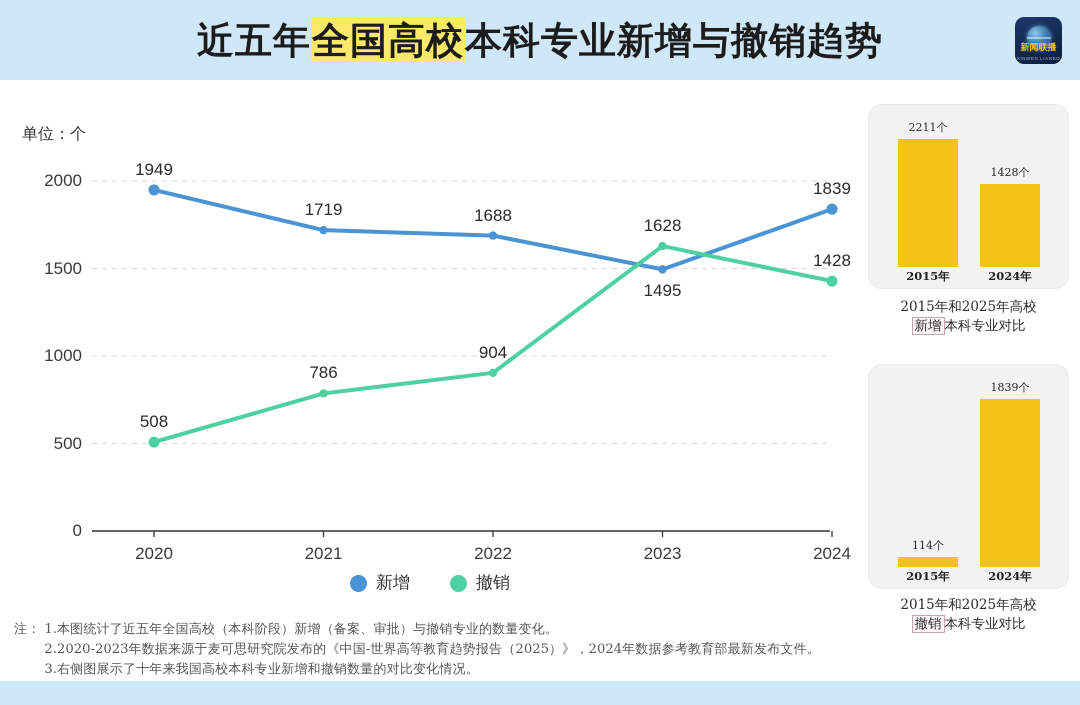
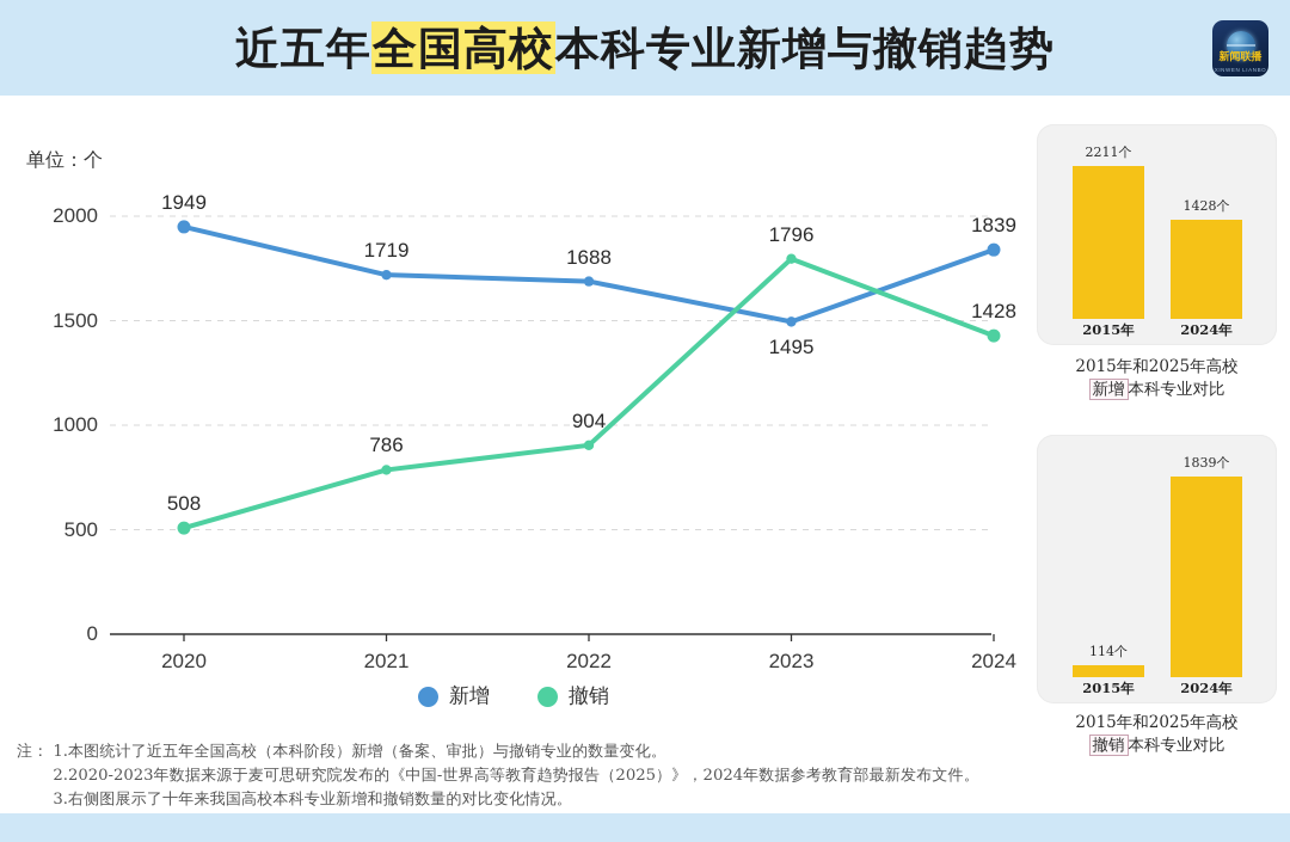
撤销/2023: 1628 -> 1796
